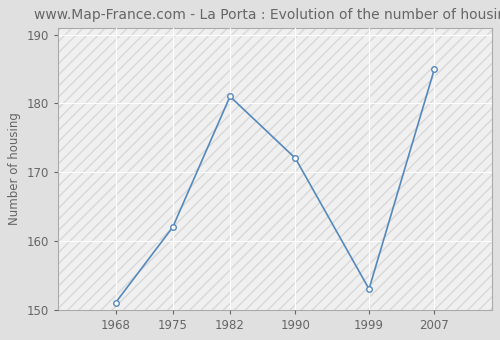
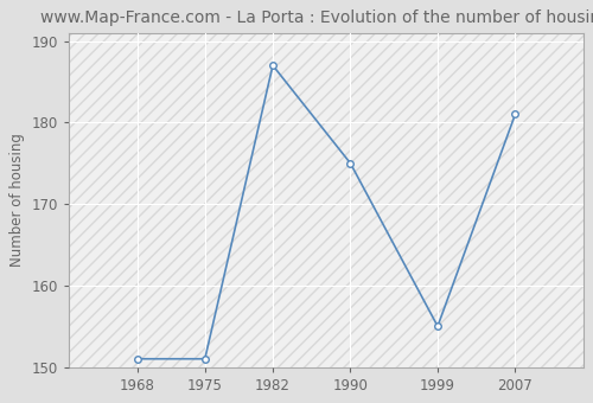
1975: 162 -> 151
1982: 181 -> 187
1990: 172 -> 175
1999: 153 -> 155
2007: 185 -> 181
